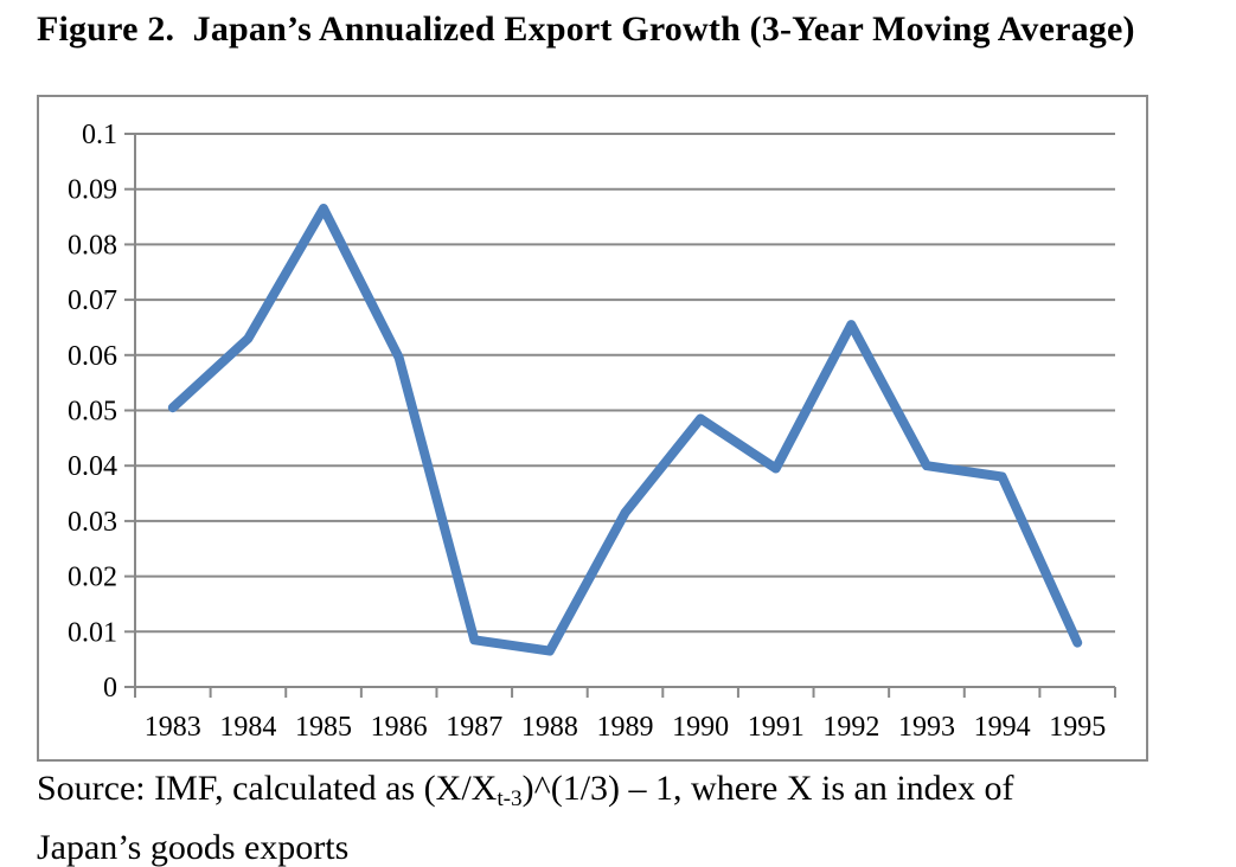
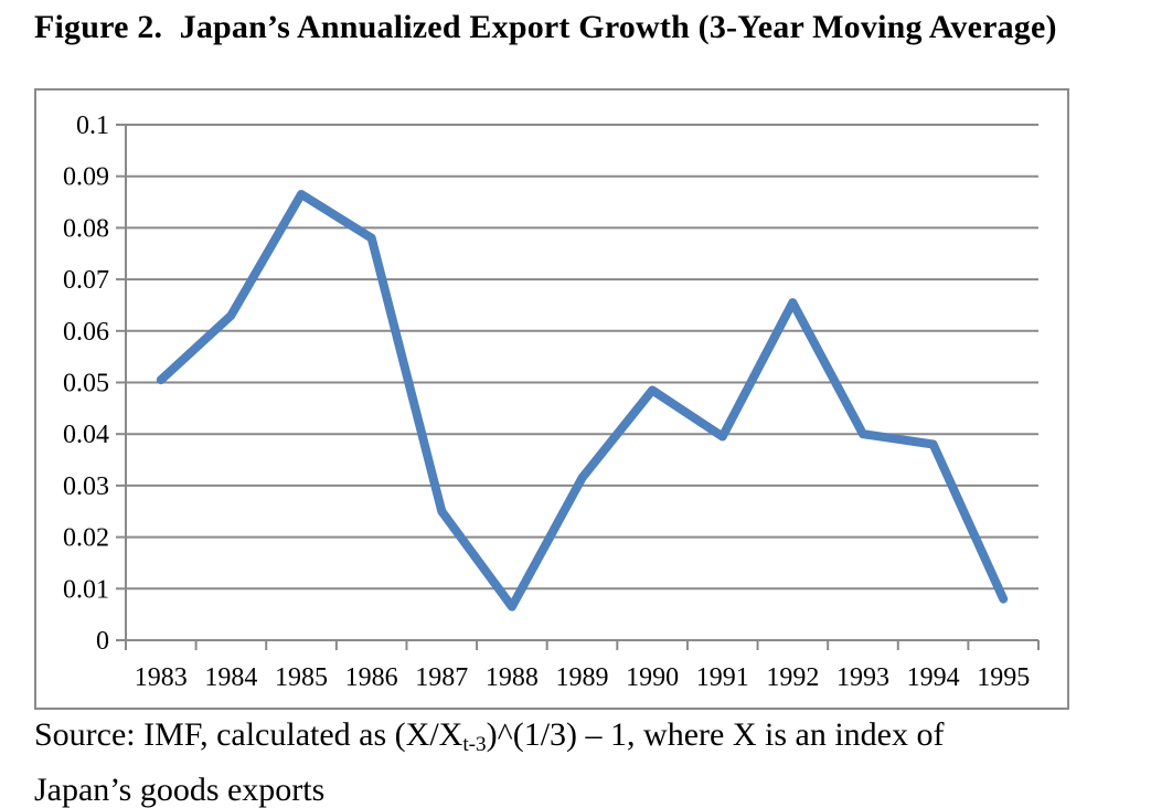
1986: 0.059 -> 0.078
1987: 0.009 -> 0.025
